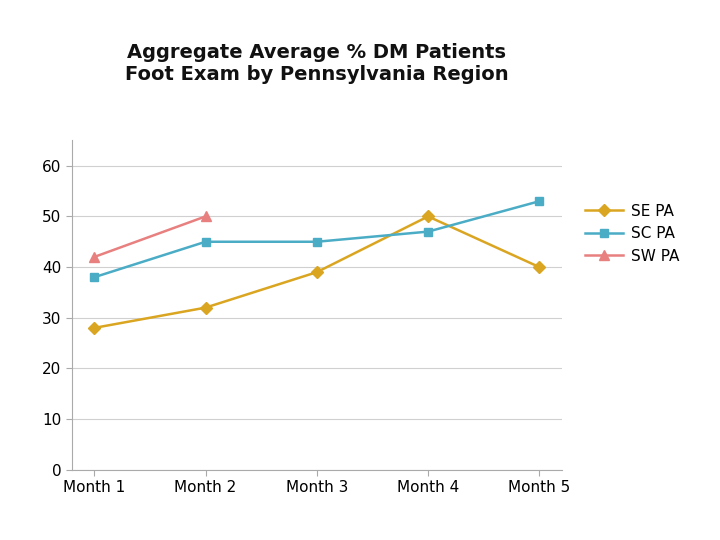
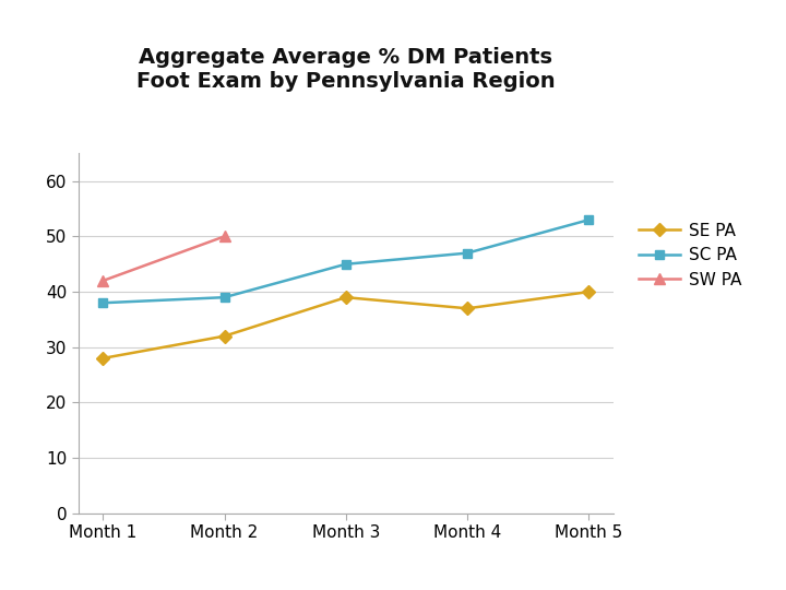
SC PA/Month 2: 45 -> 39
SE PA/Month 4: 50 -> 37
